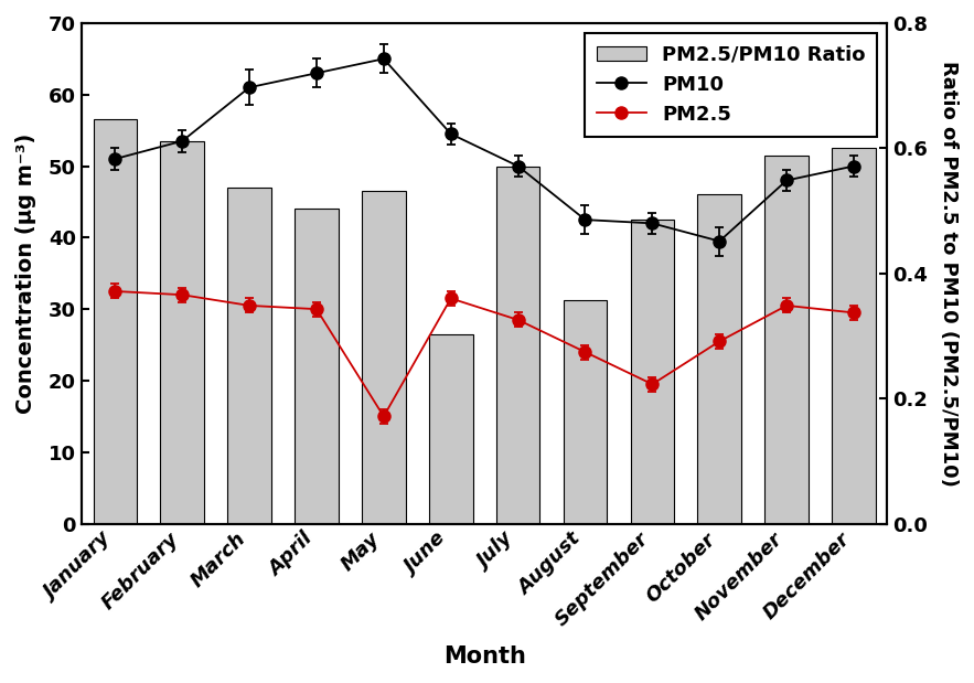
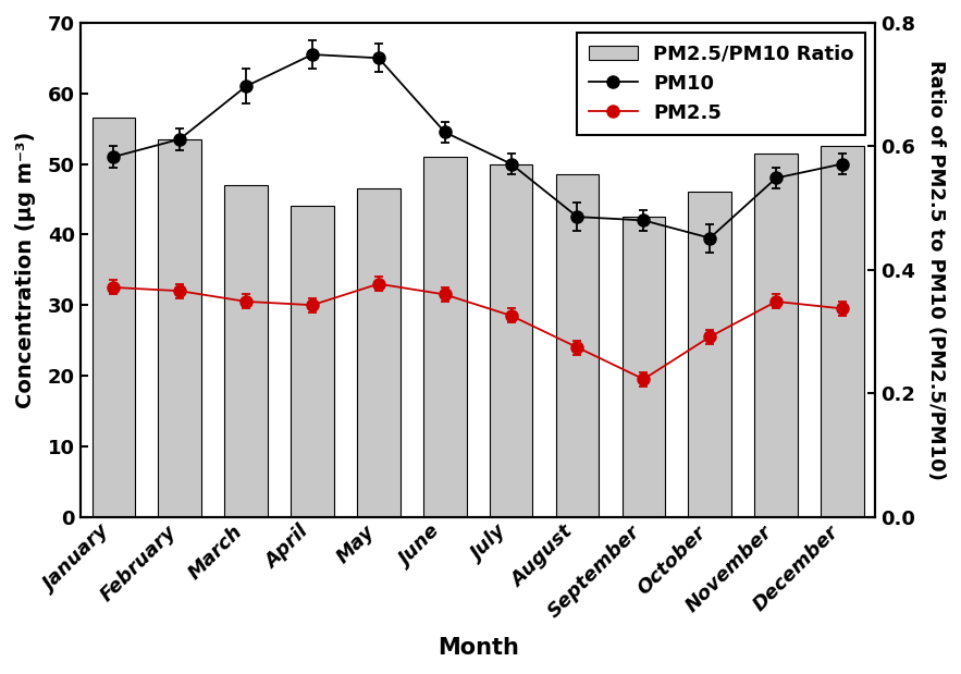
PM10/April: 63.0 -> 65.5
PM2.5/May: 15.0 -> 33.0
PM2.5/PM10 Ratio/June: 26.4 -> 51.0
PM2.5/PM10 Ratio/August: 31.2 -> 48.5
